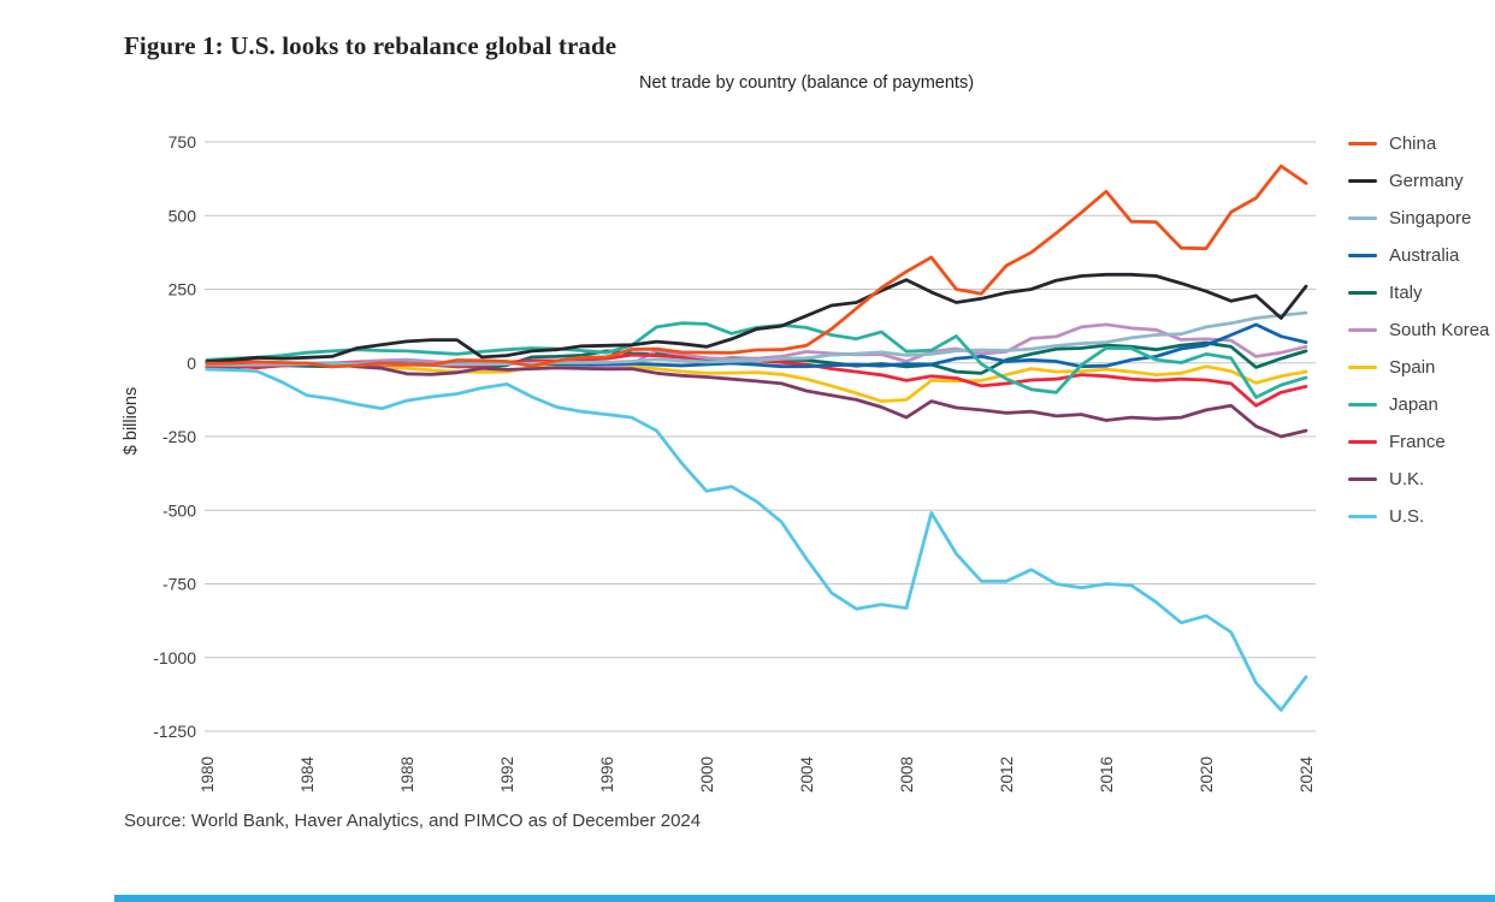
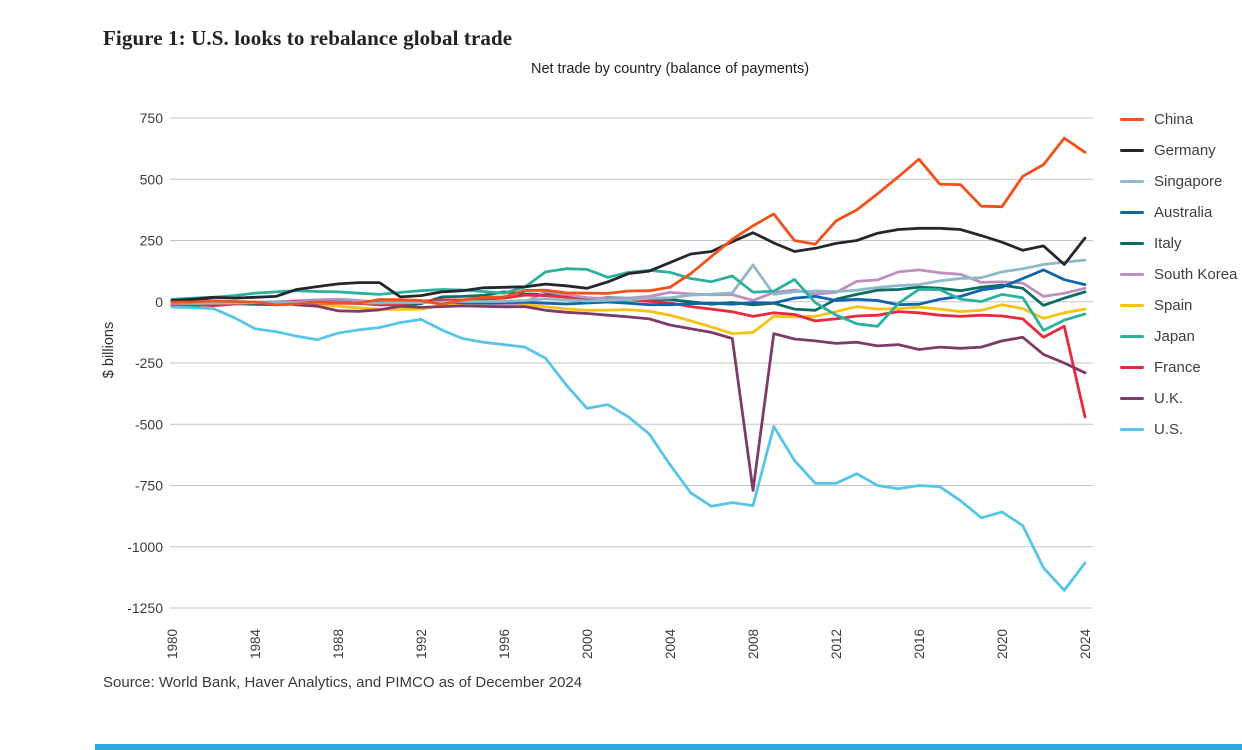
Singapore/2008: 30 -> 150
U.K./2008: -180 -> -770
France/2024: -80 -> -470
U.K./2024: -230 -> -290
